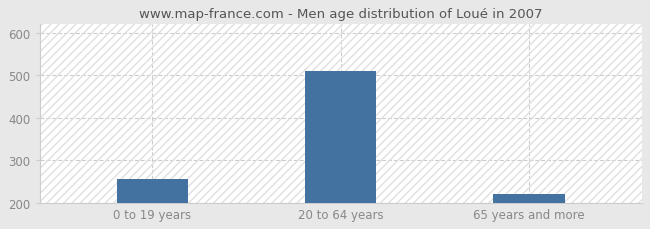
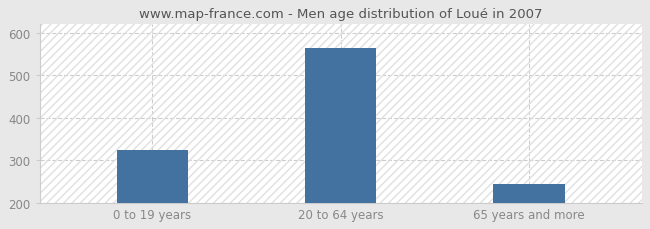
0 to 19 years: 255 -> 325
20 to 64 years: 510 -> 565
65 years and more: 220 -> 245
